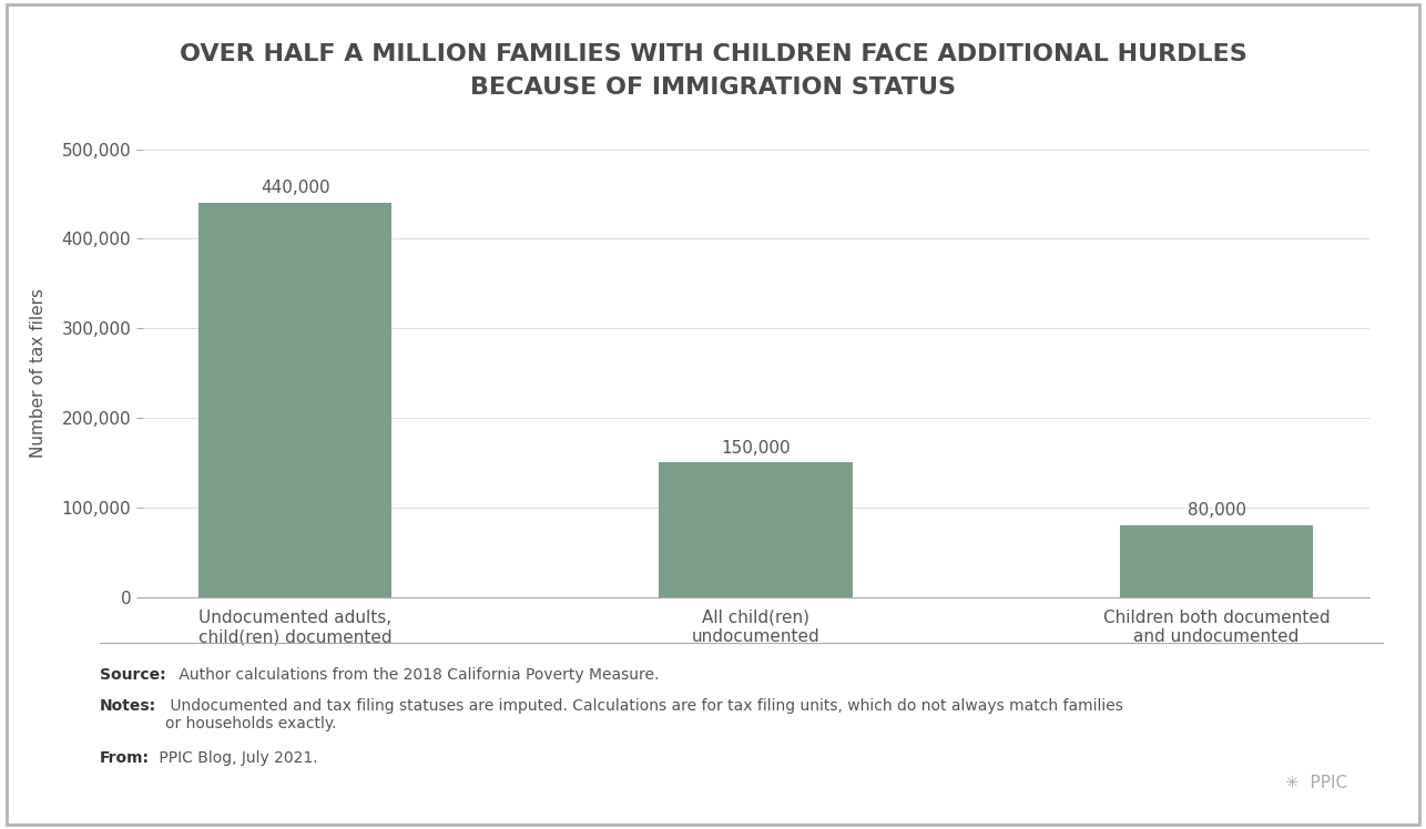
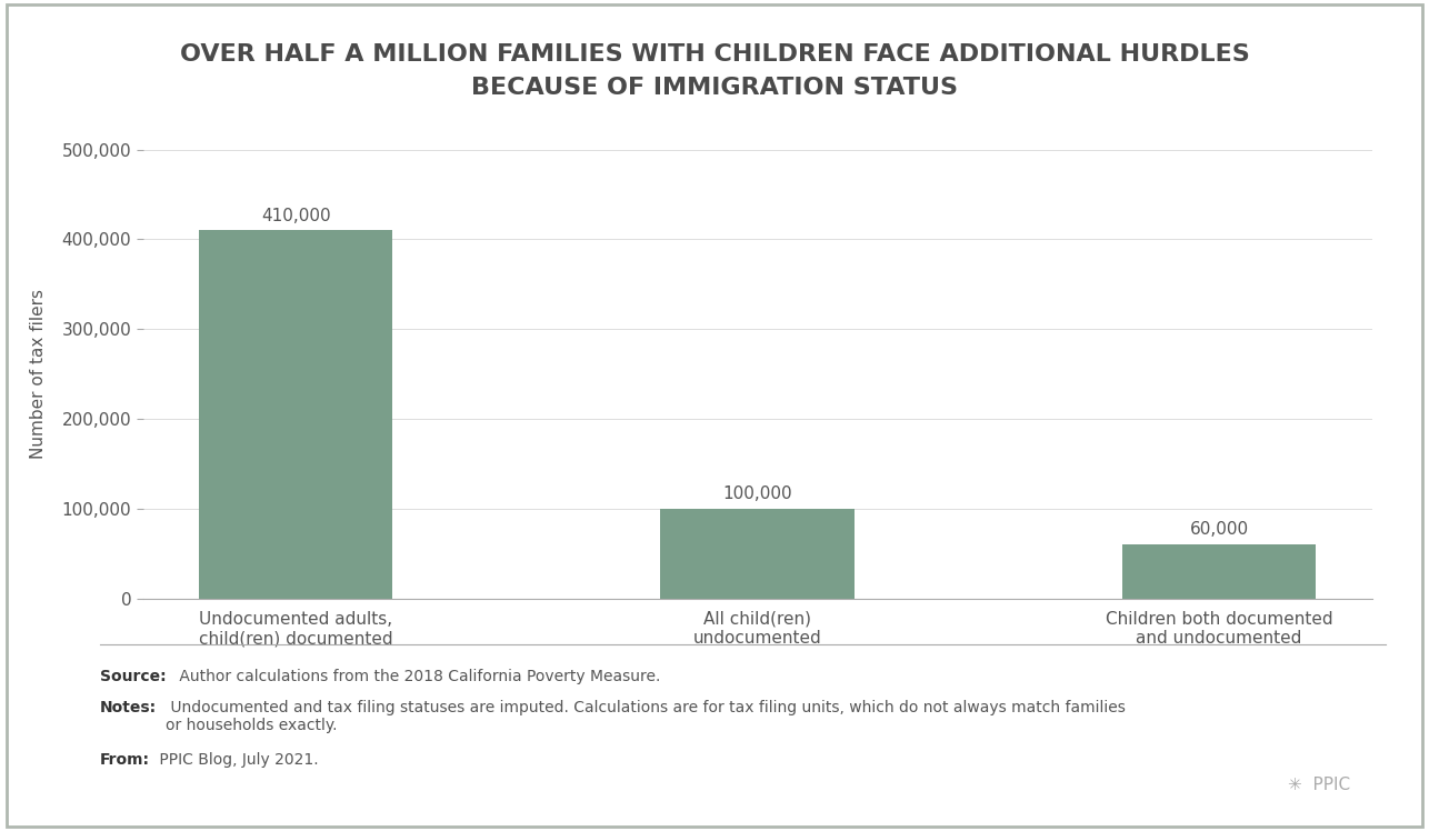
Undocumented adults, child(ren) documented: 440,000 -> 410,000
All child(ren) undocumented: 150,000 -> 100,000
Children both documented and undocumented: 80,000 -> 60,000
